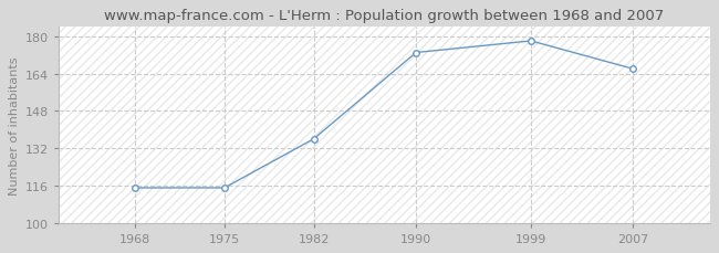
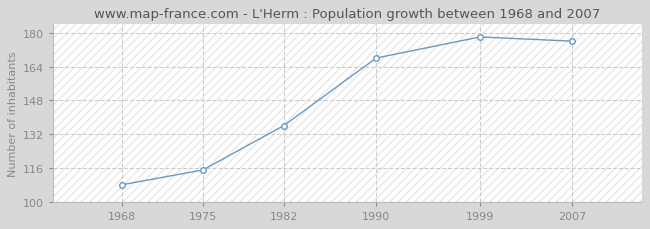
1968: 115 -> 108
1990: 173 -> 168
2007: 166 -> 176
